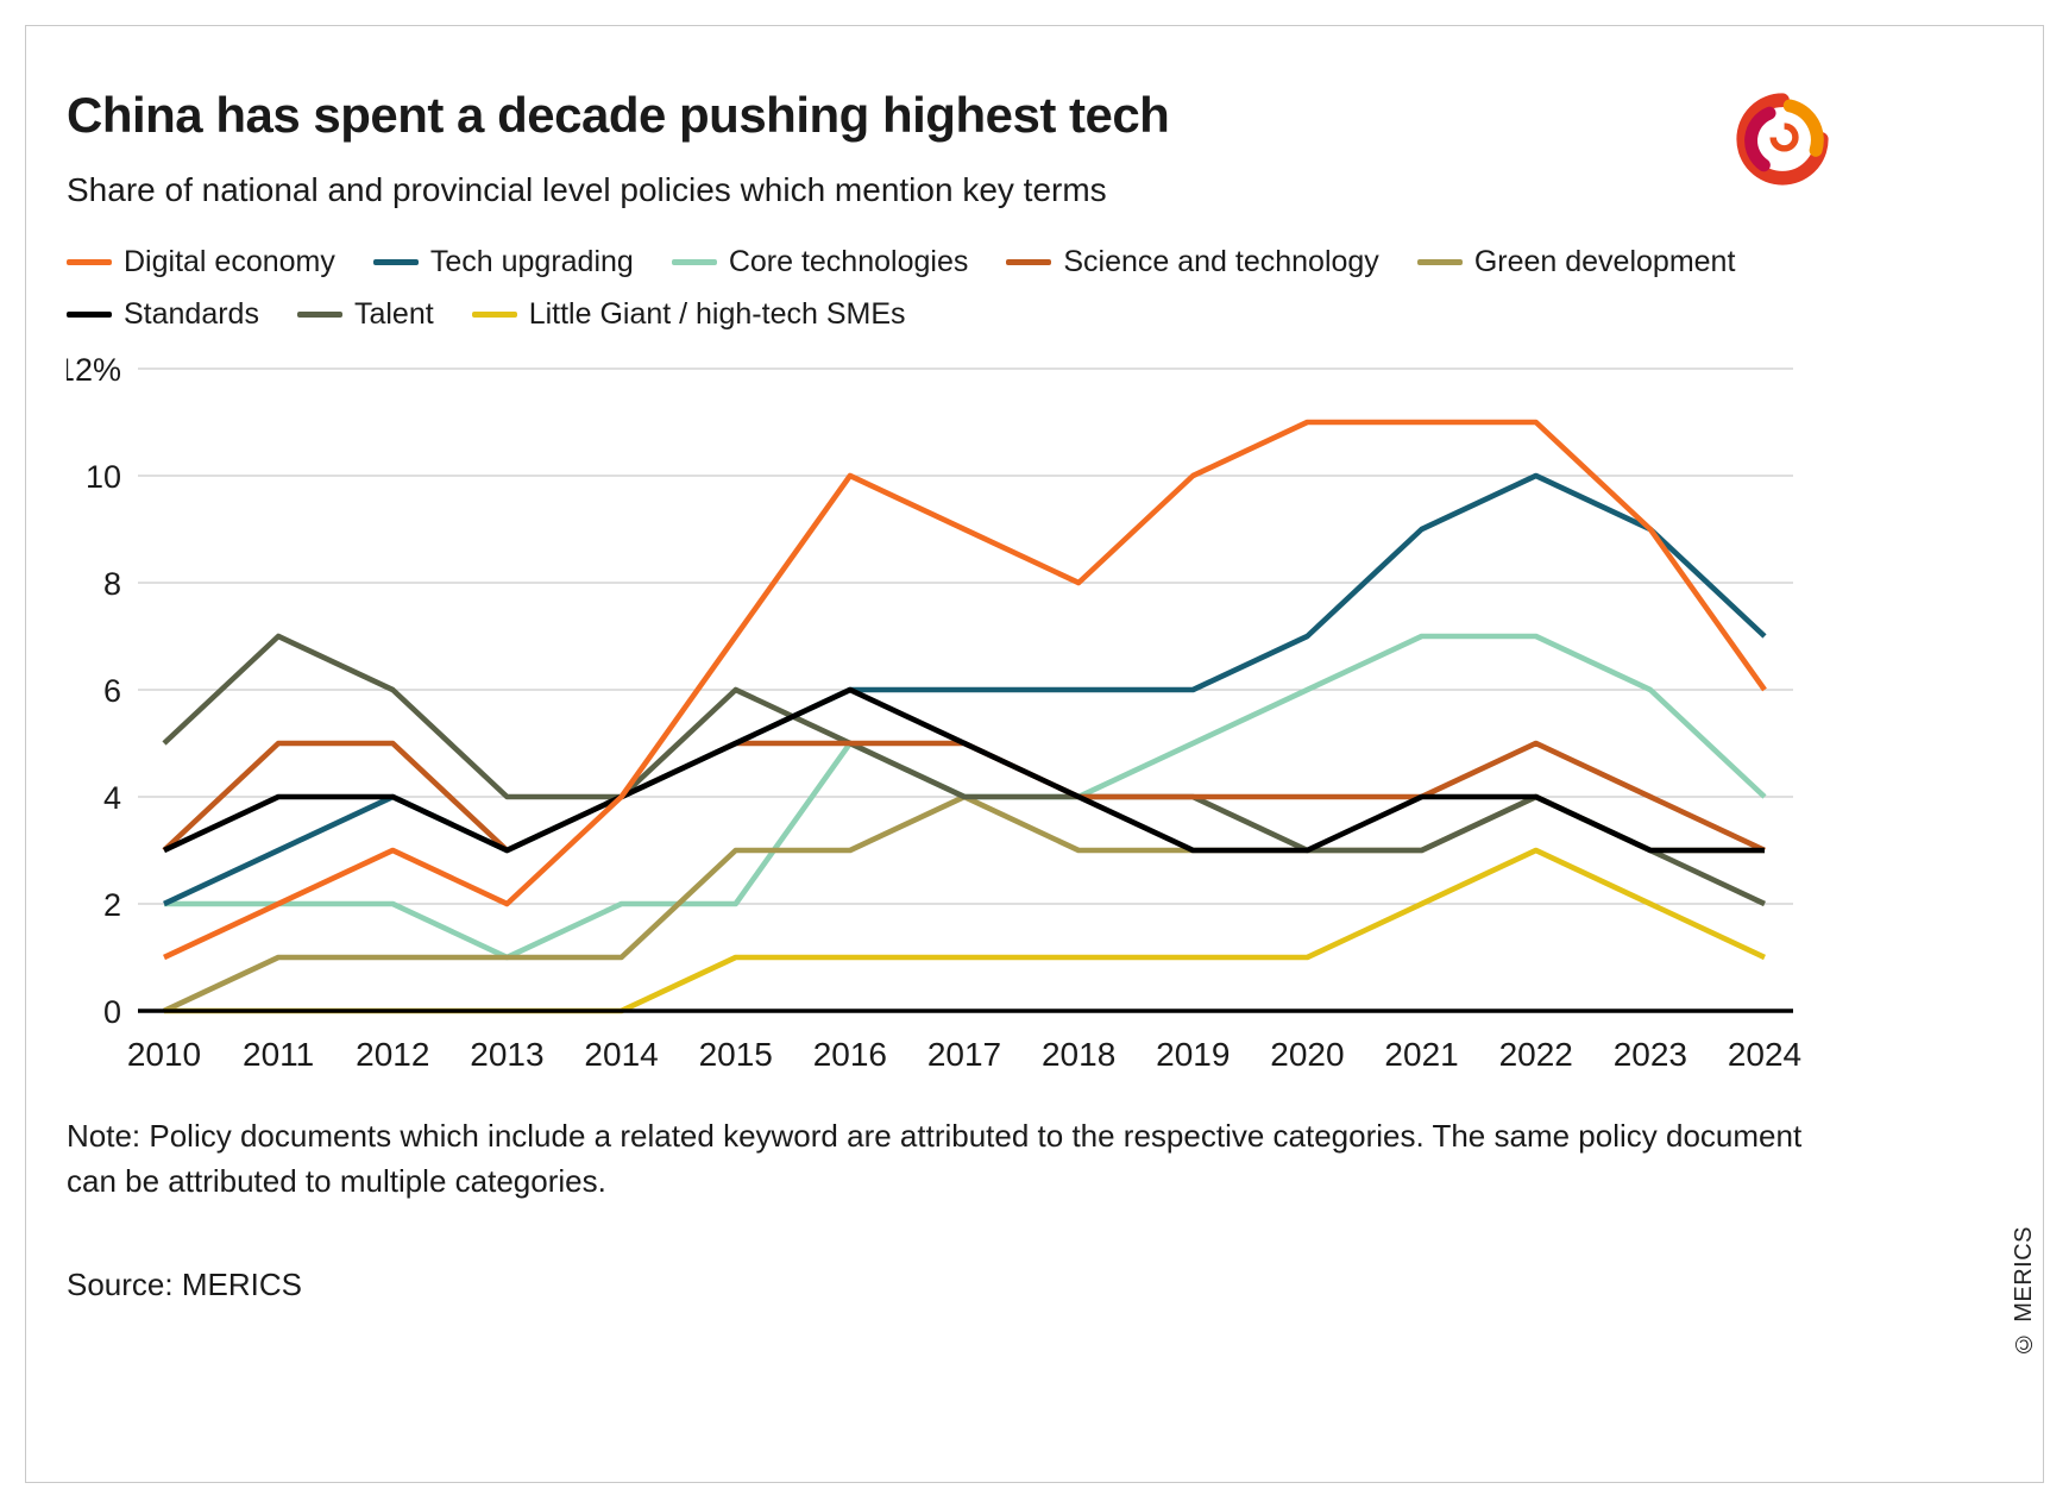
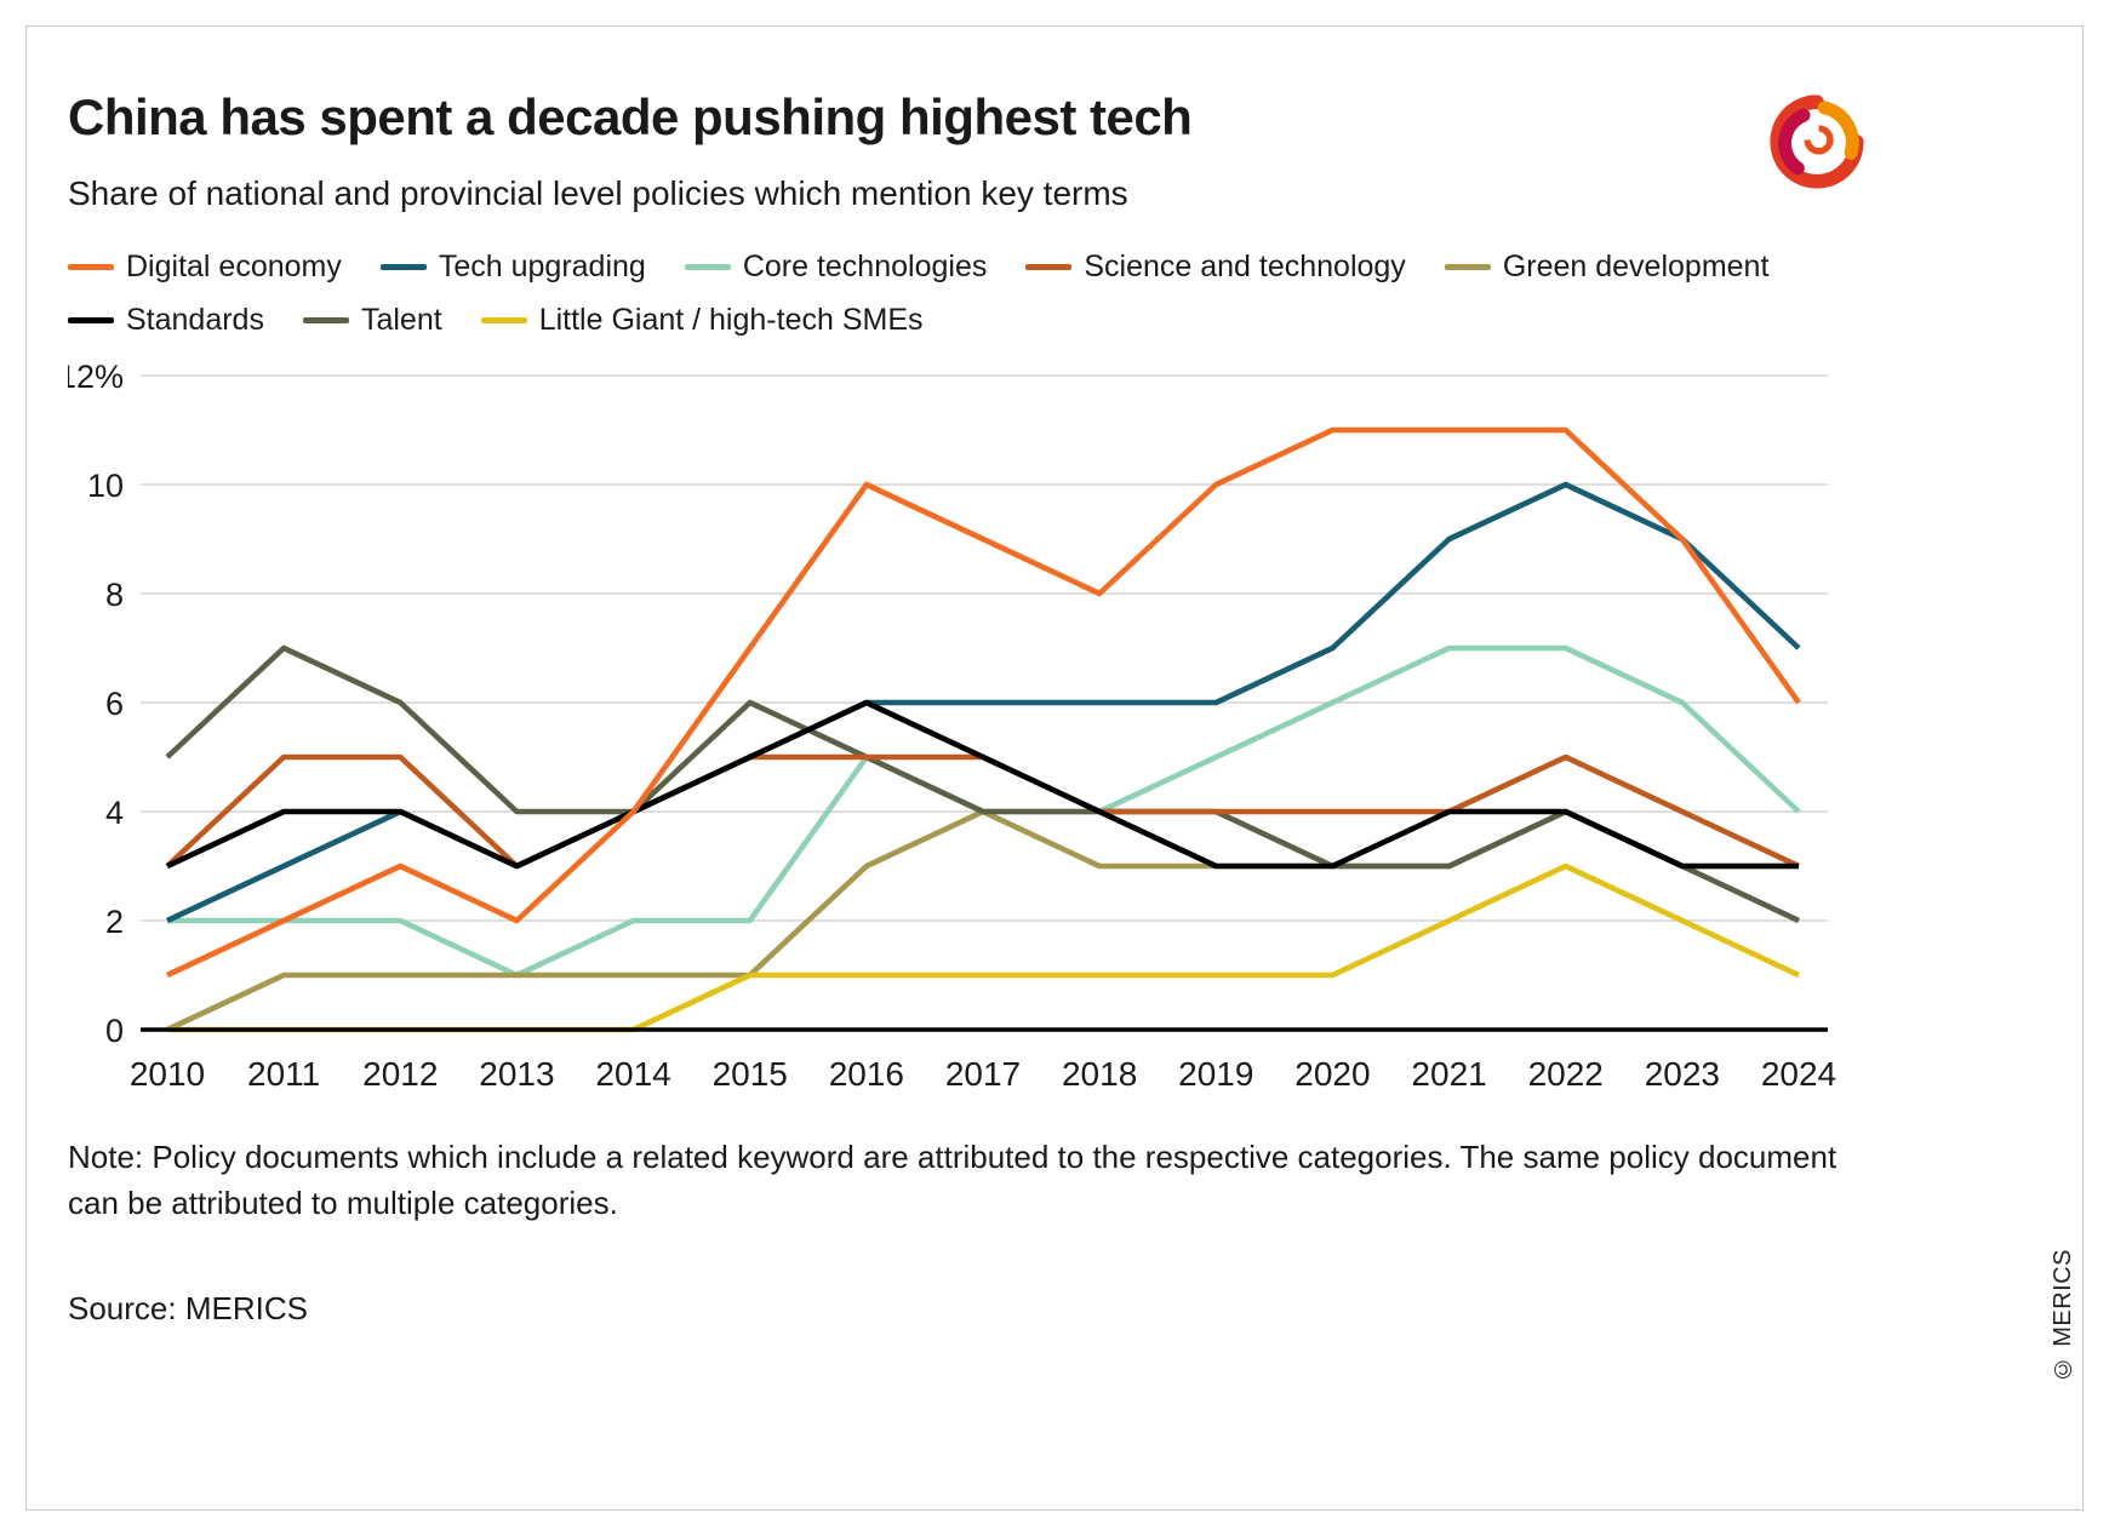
Green development/2015: 3% -> 1%
